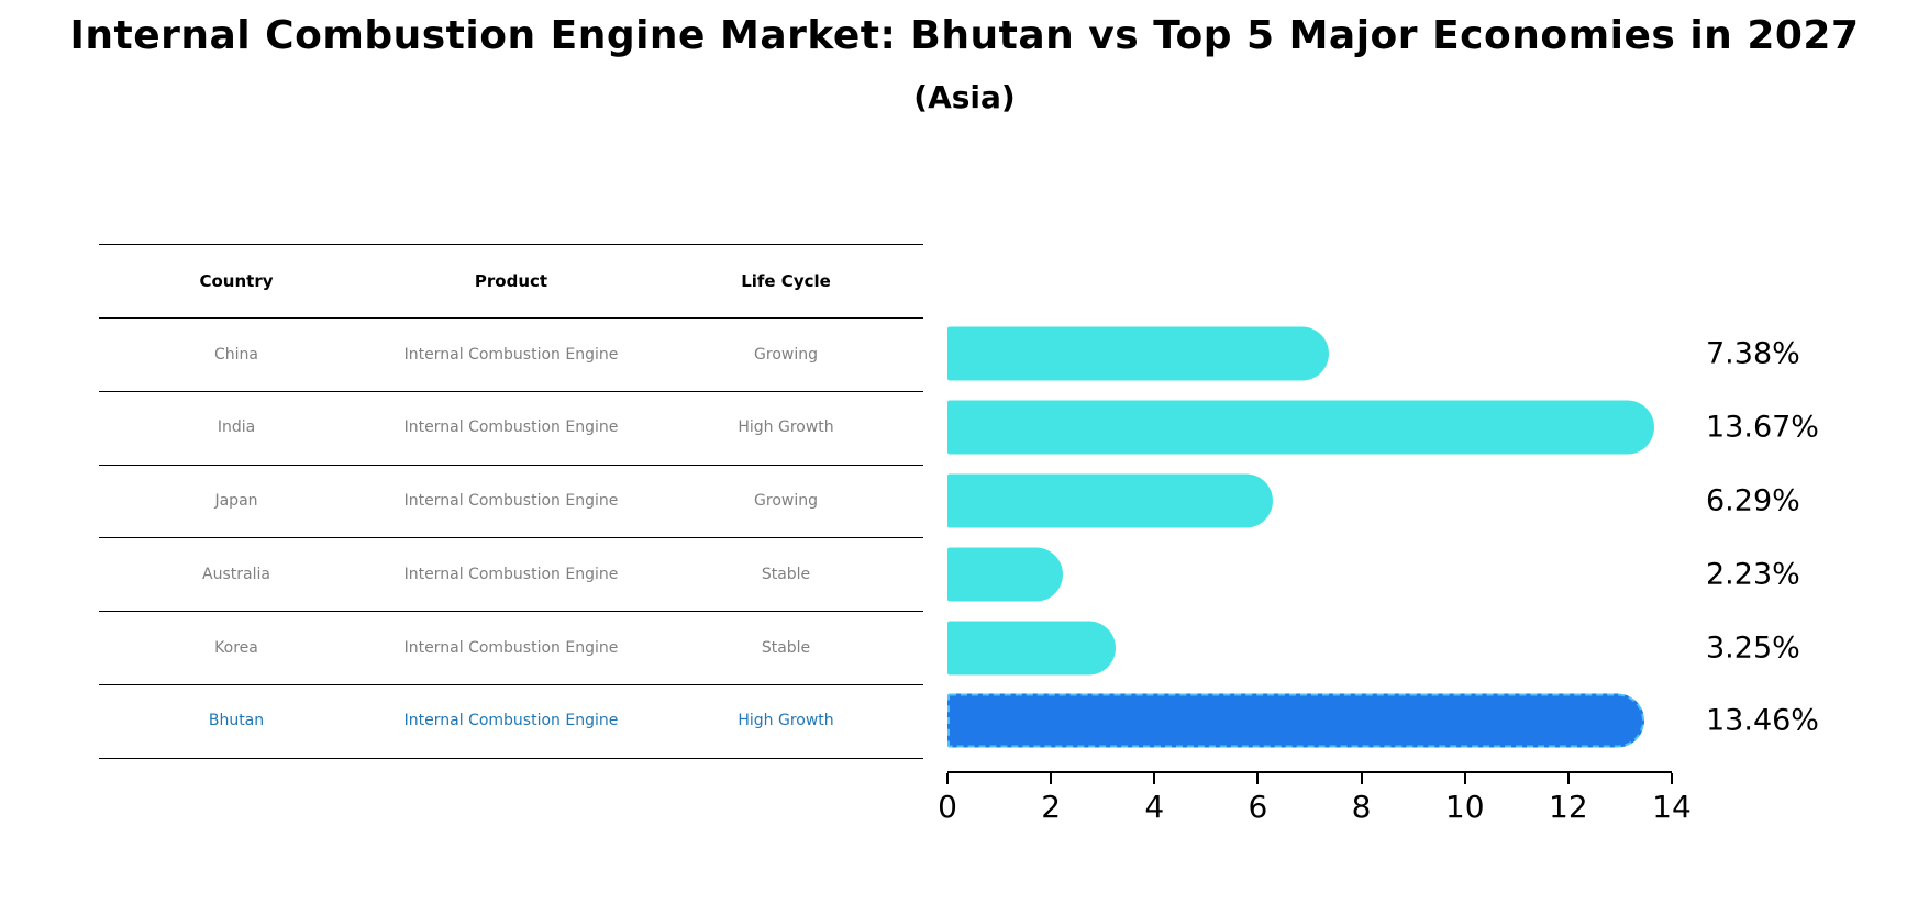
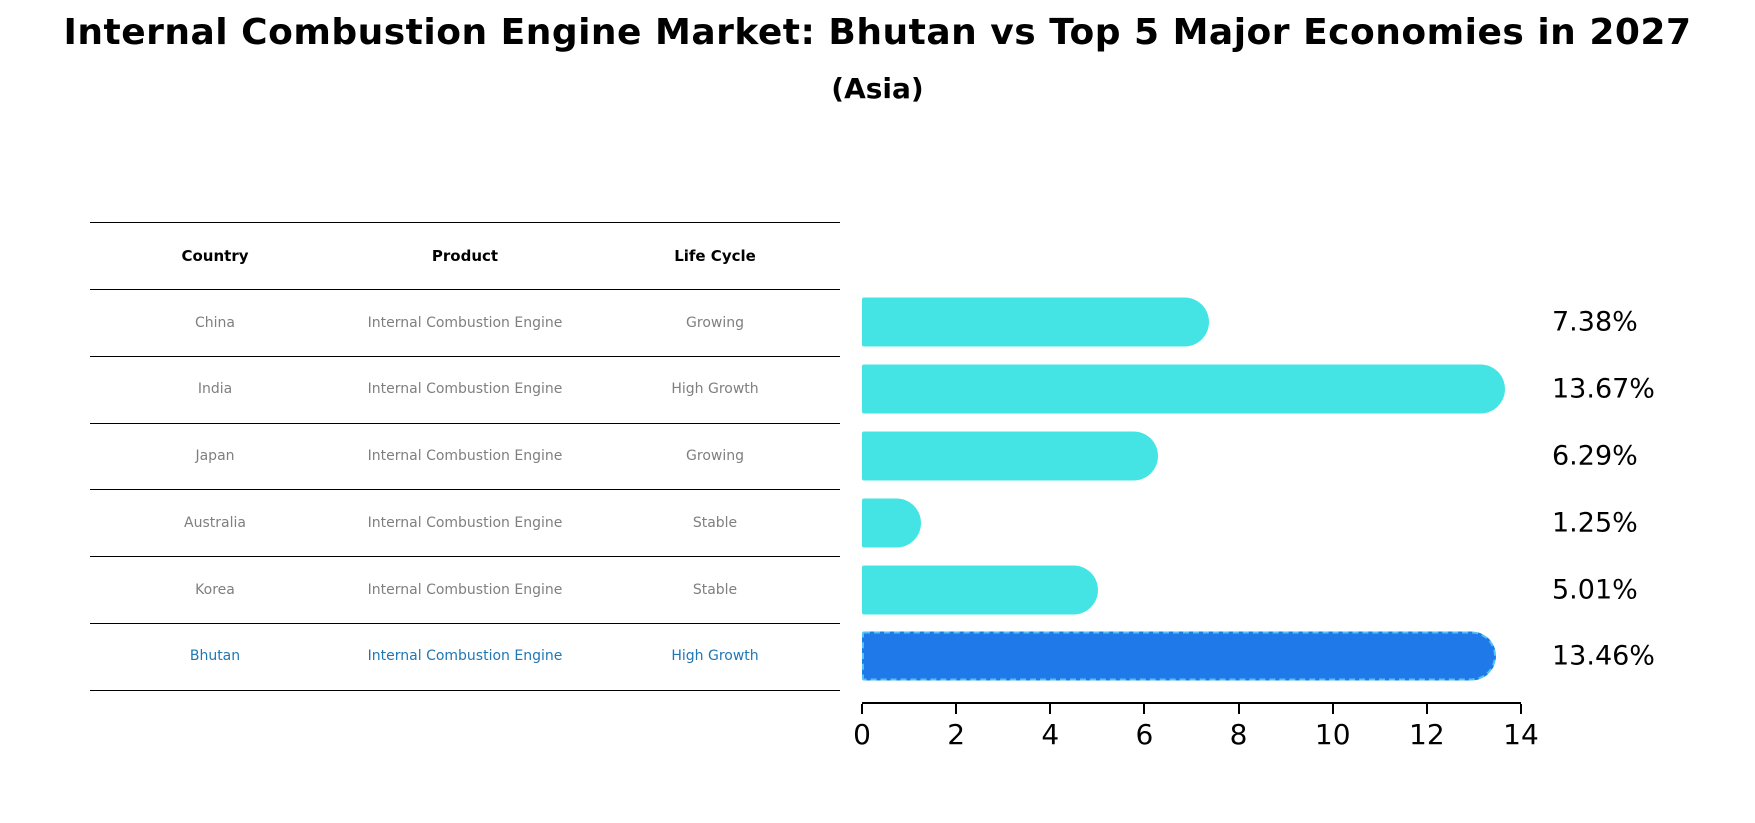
Australia: 2.23% -> 1.25%
Korea: 3.25% -> 5.01%
